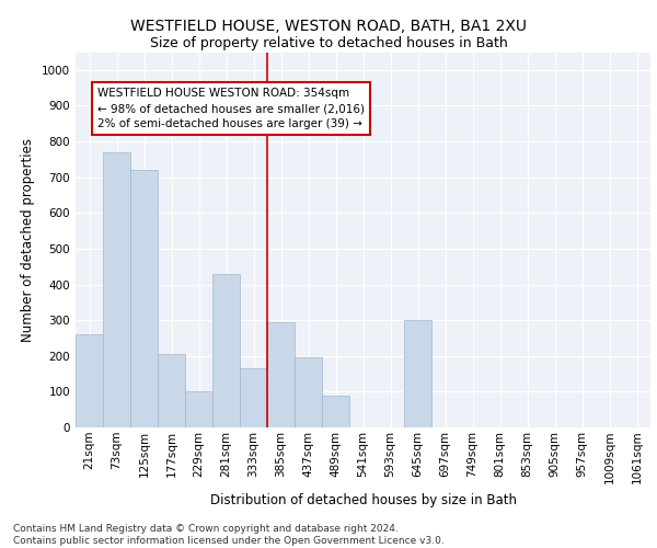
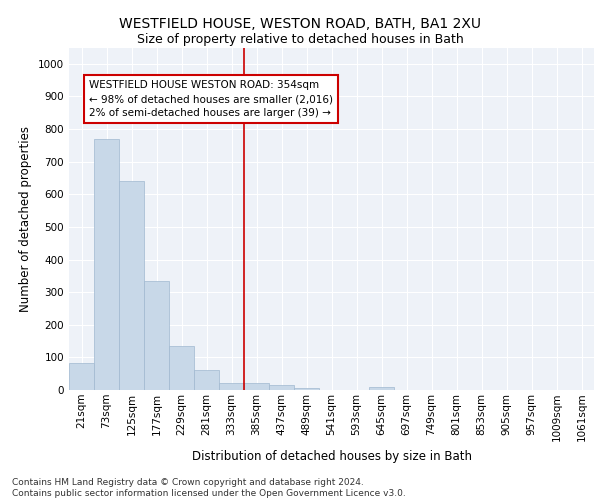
21sqm: 260 -> 83
125sqm: 720 -> 642
177sqm: 205 -> 333
229sqm: 100 -> 135
281sqm: 430 -> 60
333sqm: 165 -> 22
385sqm: 295 -> 20
437sqm: 195 -> 15
489sqm: 90 -> 7
645sqm: 300 -> 10
